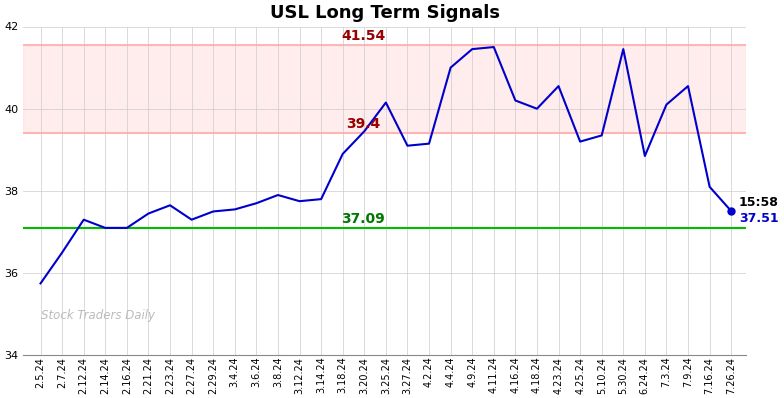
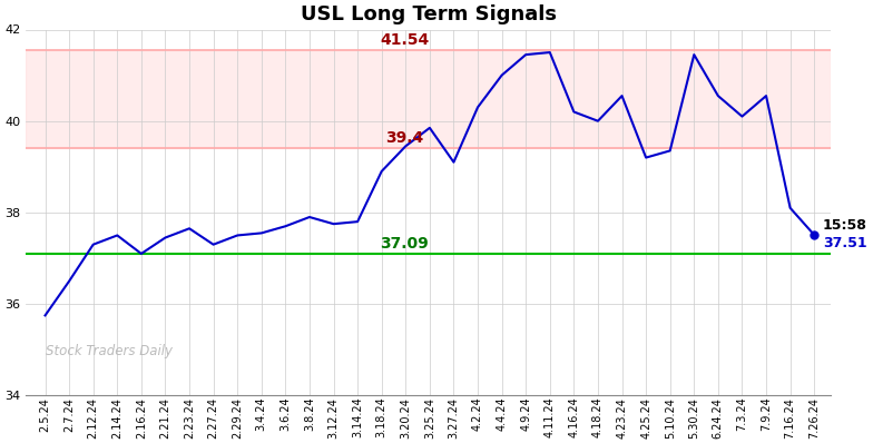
2.14.24: 37.10 -> 37.50
3.25.24: 40.15 -> 39.85
4.2.24: 39.15 -> 40.30
6.24.24: 38.85 -> 40.55
